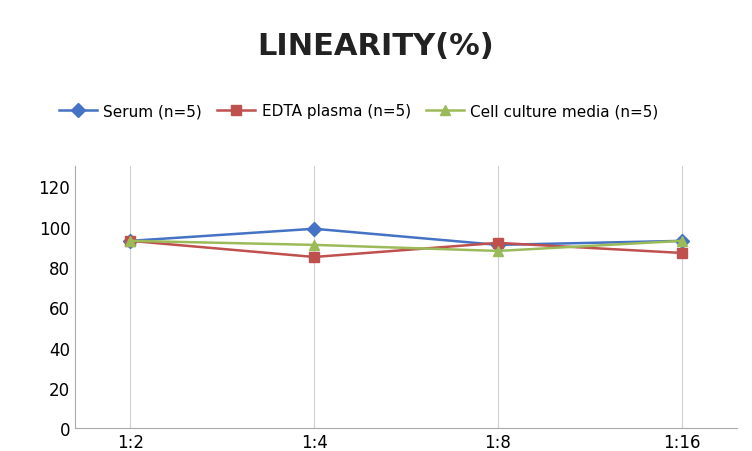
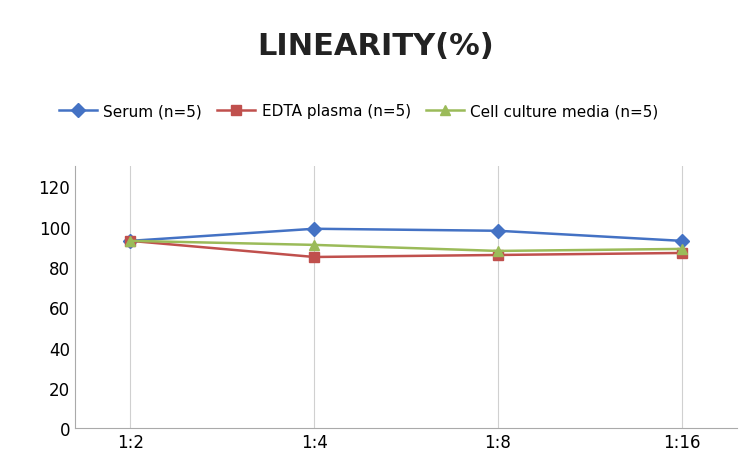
Serum (n=5)/1:8: 91 -> 98
EDTA plasma (n=5)/1:8: 92 -> 86
Cell culture media (n=5)/1:16: 93 -> 89
